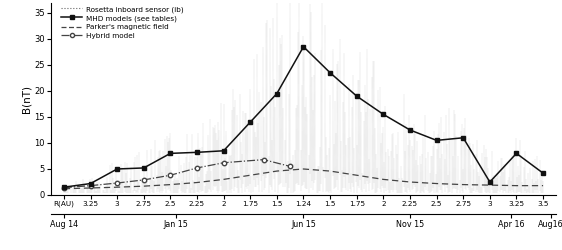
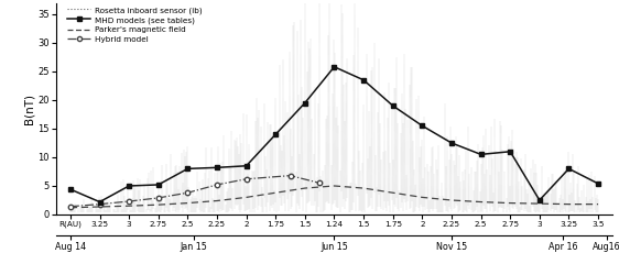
MHD models (see tables)/R(AU): 1.5 -> 4.4
MHD models (see tables)/1.24: 28.5 -> 25.8
MHD models (see tables)/3.5: 4.2 -> 5.4
